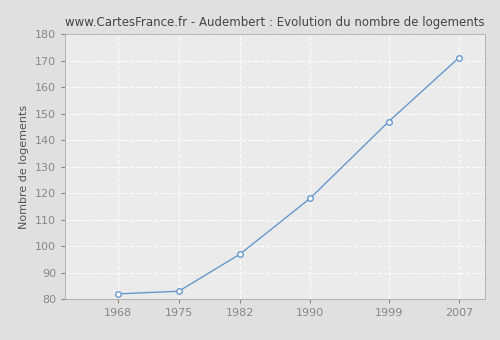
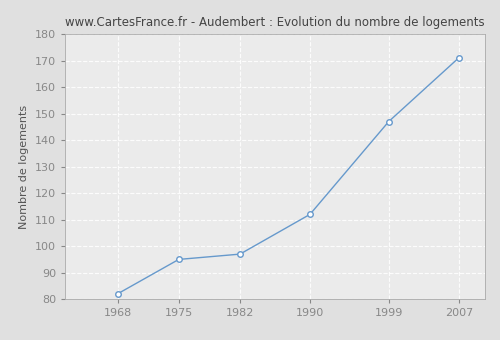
1975: 83 -> 95
1990: 118 -> 112
